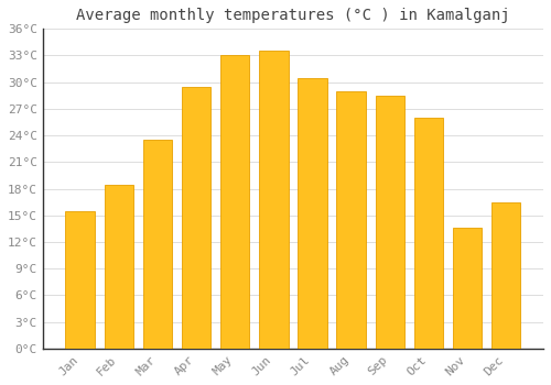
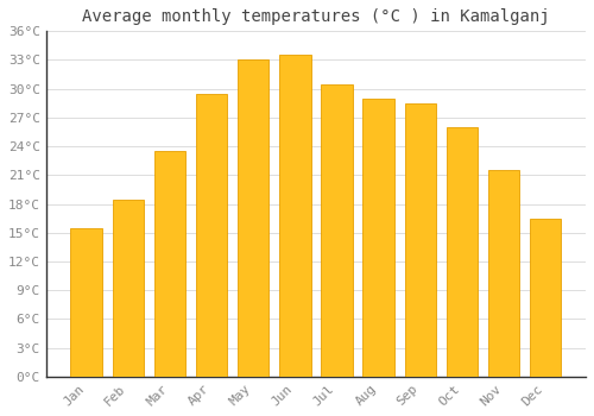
Nov: 13.6°C -> 21.5°C
